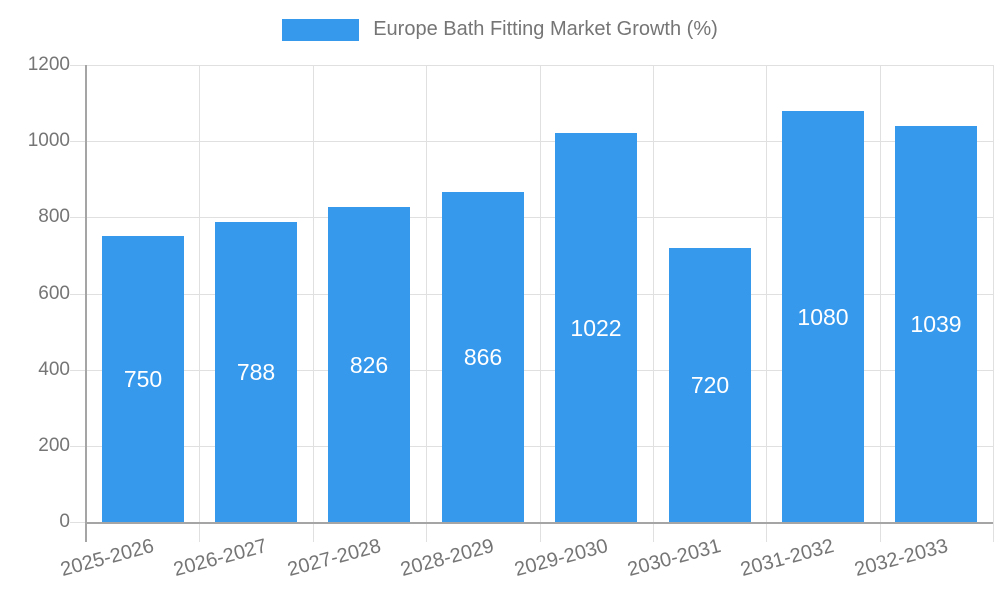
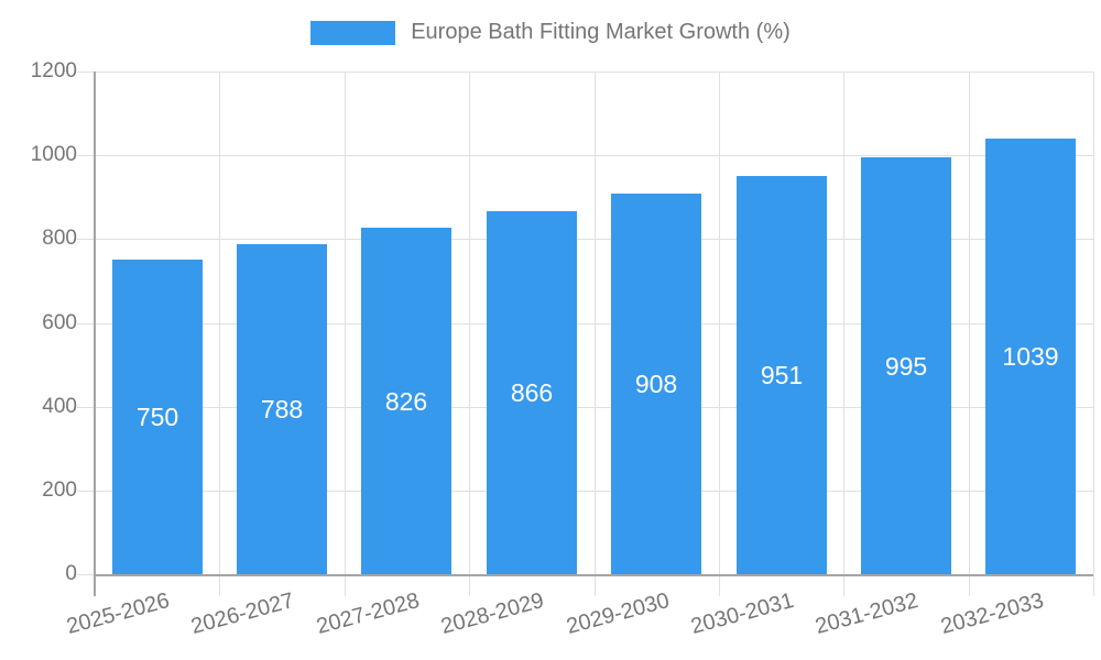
2029-2030: 1022 -> 908
2030-2031: 720 -> 951
2031-2032: 1080 -> 995
